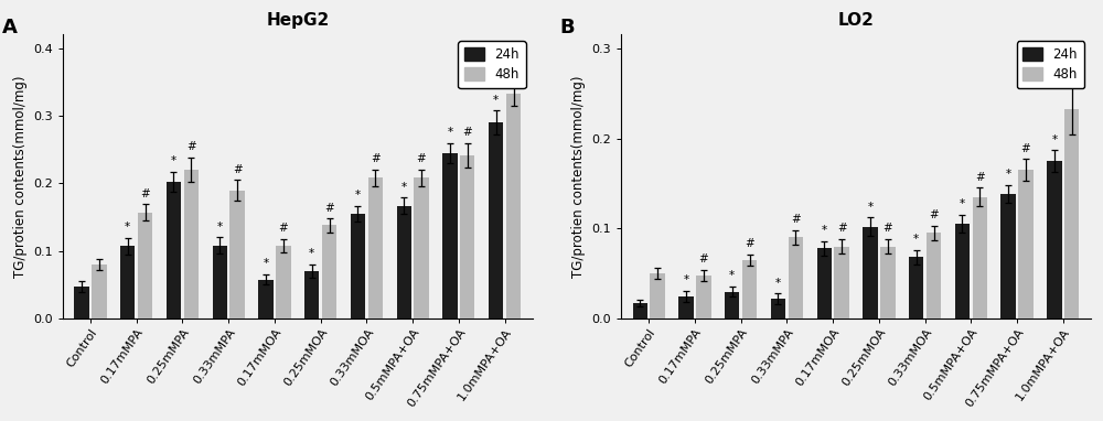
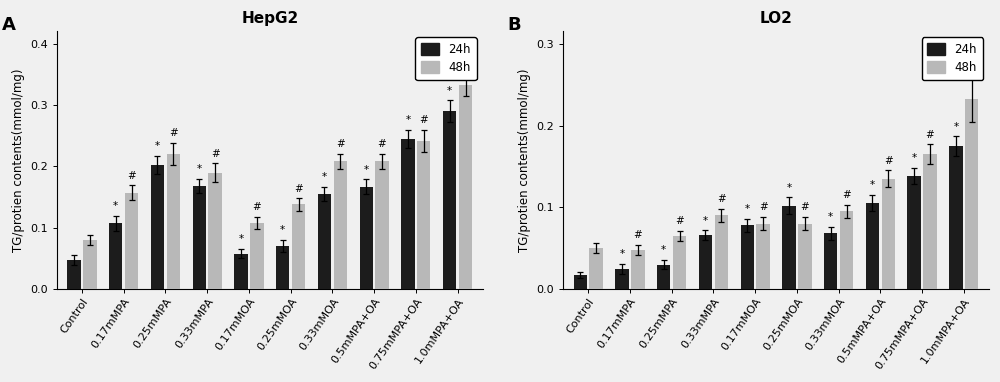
HepG2/24h/0.33mMPA: 0.108 -> 0.168
LO2/24h/0.33mMPA: 0.022 -> 0.066
